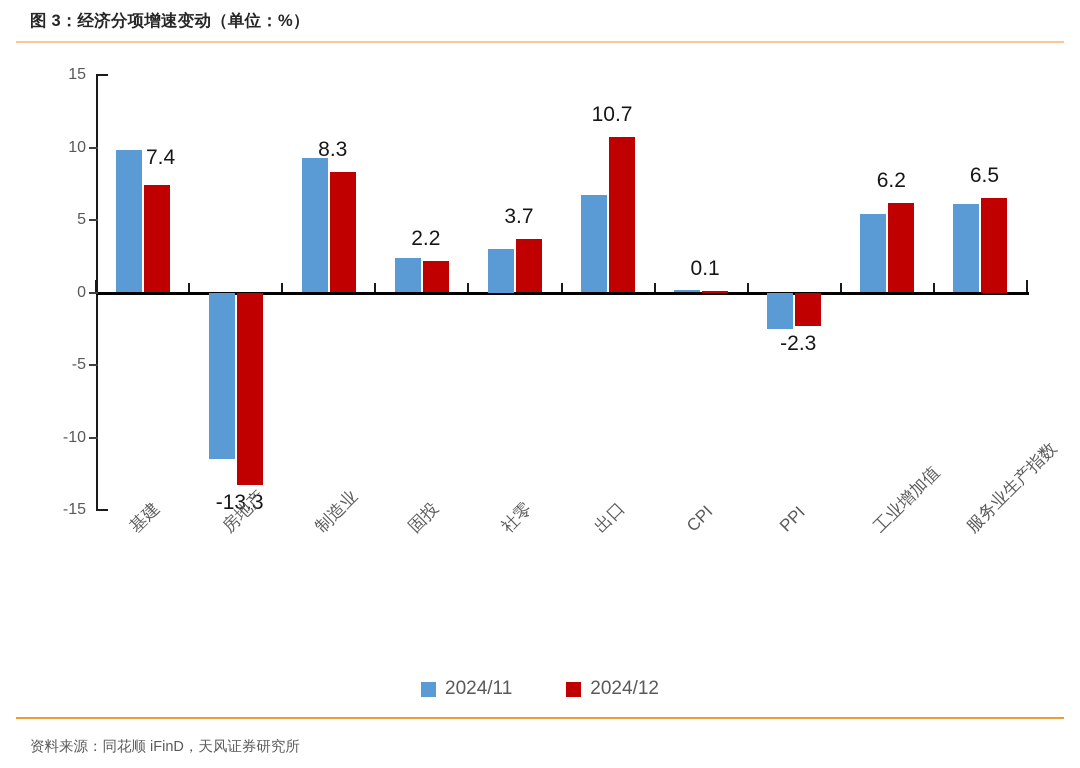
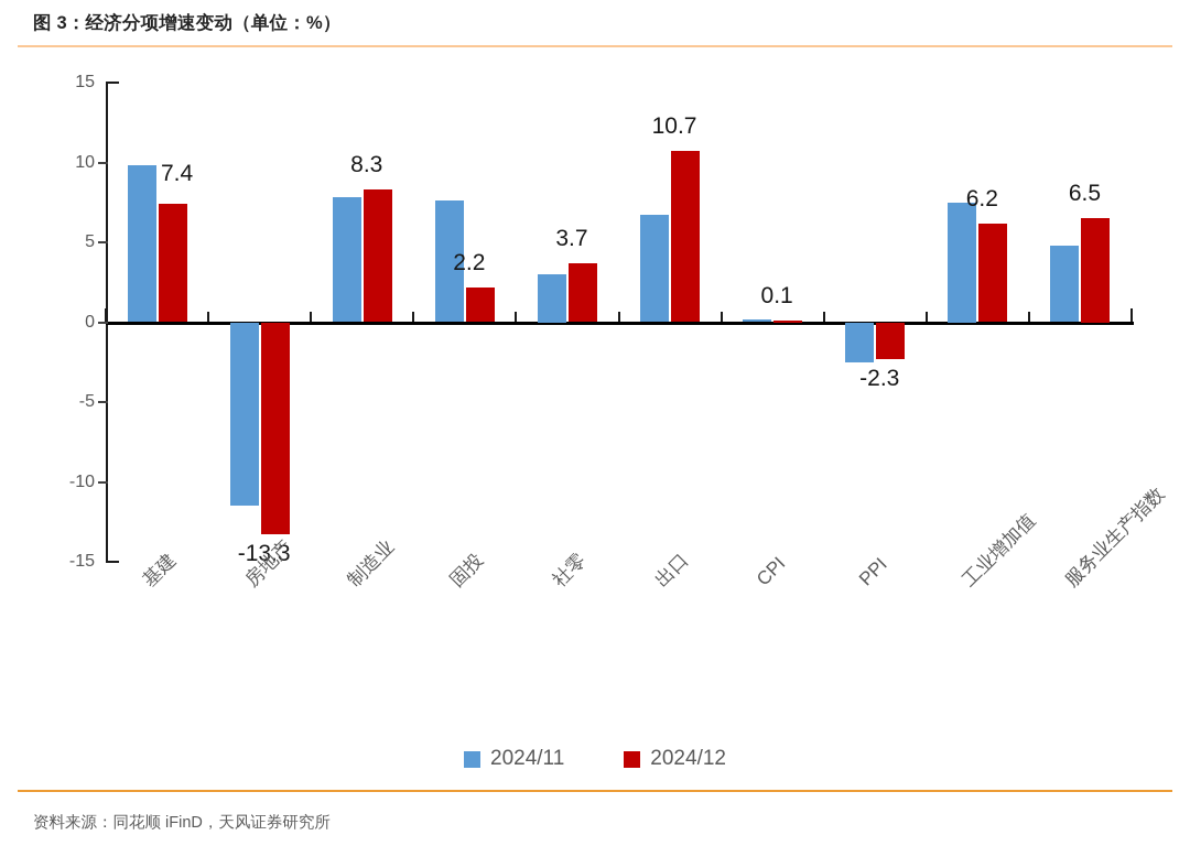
2024/11/制造业: 9.3 -> 7.8
2024/11/固投: 2.4 -> 7.6
2024/11/工业增加值: 5.4 -> 7.5
2024/11/服务业生产指数: 6.1 -> 4.8
